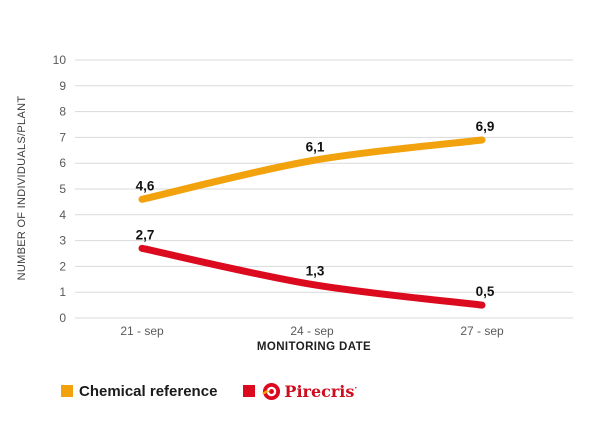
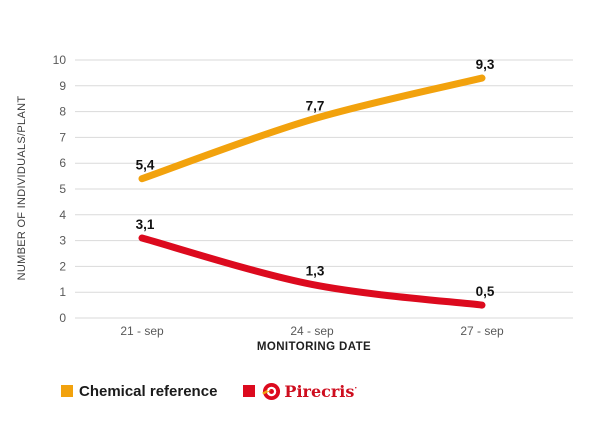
Chemical reference/21 - sep: 4,6 -> 5,4
Pirecris/21 - sep: 2,7 -> 3,1
Chemical reference/24 - sep: 6,1 -> 7,7
Chemical reference/27 - sep: 6,9 -> 9,3
